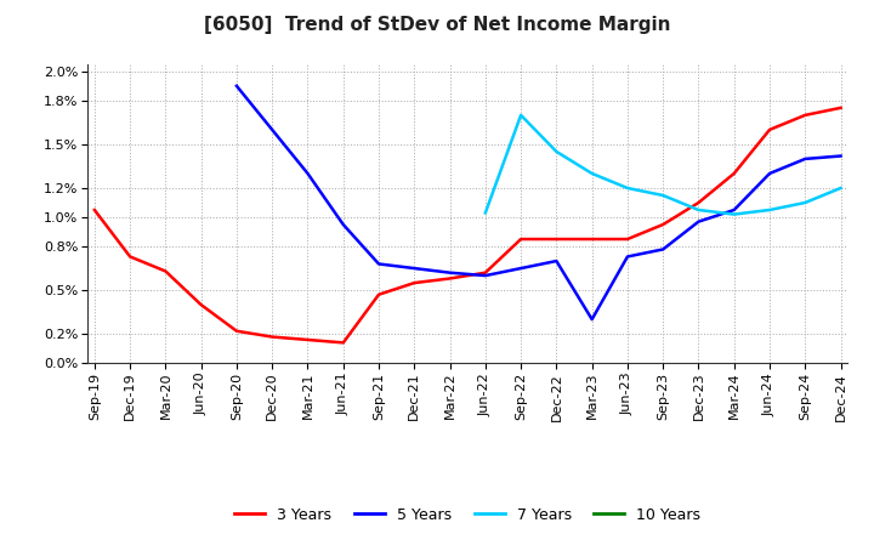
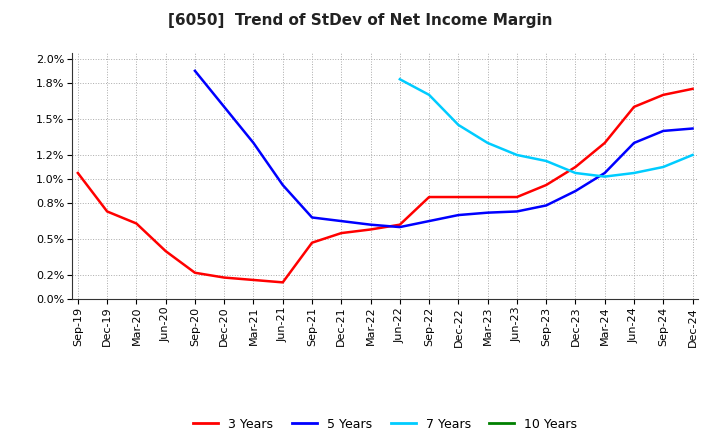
7 Years/Jun-22: 1.03% -> 1.83%
5 Years/Mar-23: 0.30% -> 0.72%
5 Years/Dec-23: 0.97% -> 0.90%
